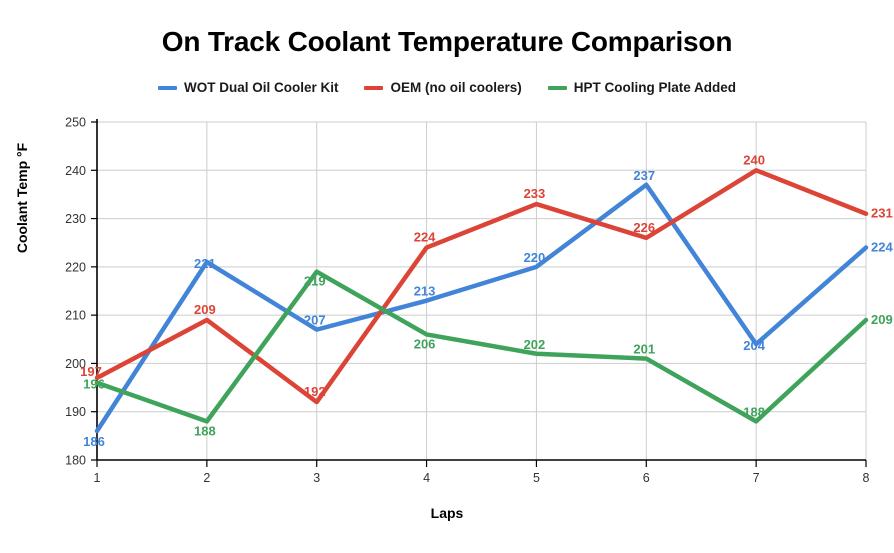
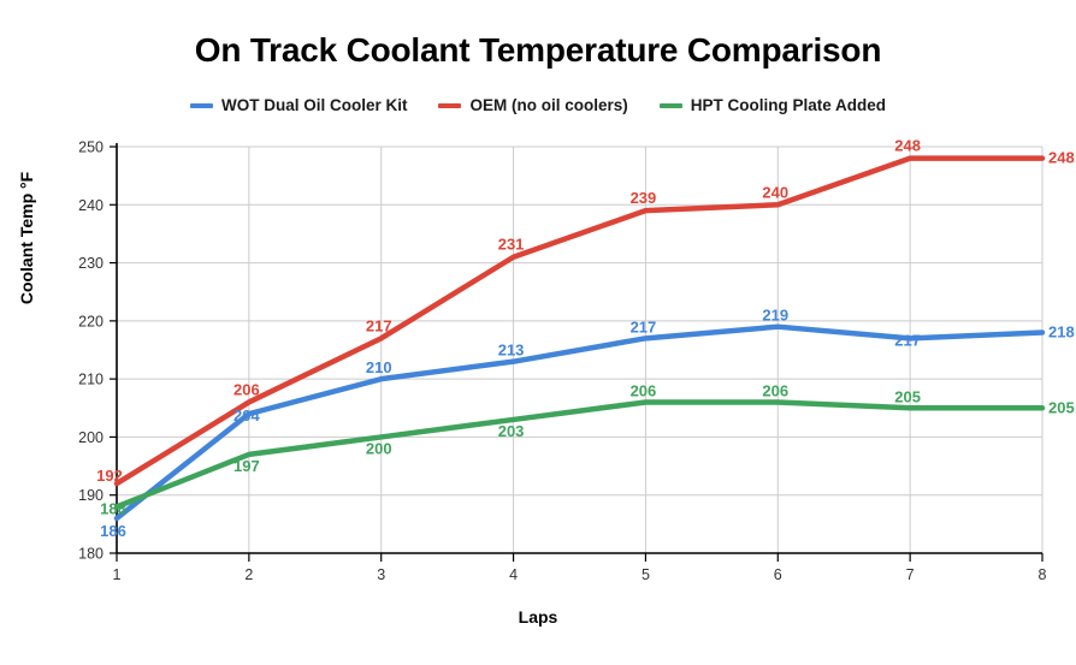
OEM (no oil coolers)/1: 197 -> 192
HPT Cooling Plate Added/1: 196 -> 188
WOT Dual Oil Cooler Kit/2: 221 -> 204
OEM (no oil coolers)/2: 209 -> 206
HPT Cooling Plate Added/2: 188 -> 197
WOT Dual Oil Cooler Kit/3: 207 -> 210
OEM (no oil coolers)/3: 192 -> 217
HPT Cooling Plate Added/3: 219 -> 200
OEM (no oil coolers)/4: 224 -> 231
HPT Cooling Plate Added/4: 206 -> 203
WOT Dual Oil Cooler Kit/5: 220 -> 217
OEM (no oil coolers)/5: 233 -> 239
HPT Cooling Plate Added/5: 202 -> 206
WOT Dual Oil Cooler Kit/6: 237 -> 219
OEM (no oil coolers)/6: 226 -> 240
HPT Cooling Plate Added/6: 201 -> 206
WOT Dual Oil Cooler Kit/7: 204 -> 217
OEM (no oil coolers)/7: 240 -> 248
HPT Cooling Plate Added/7: 188 -> 205
WOT Dual Oil Cooler Kit/8: 224 -> 218
OEM (no oil coolers)/8: 231 -> 248
HPT Cooling Plate Added/8: 209 -> 205
